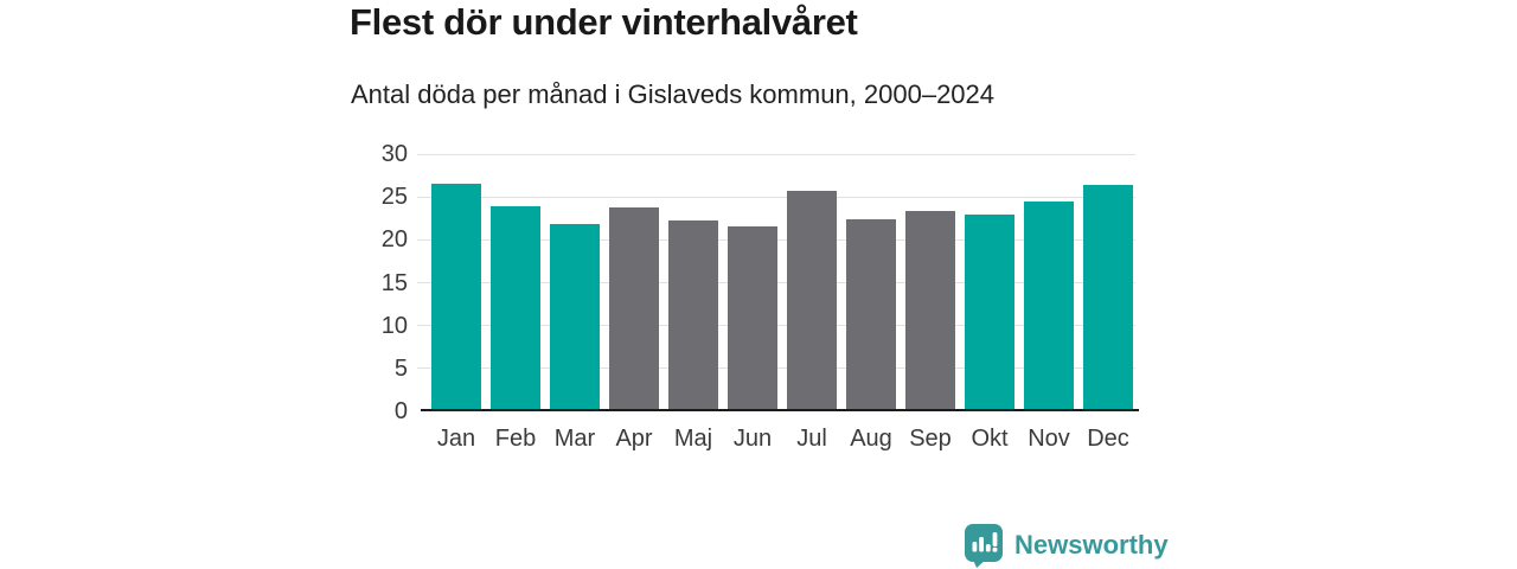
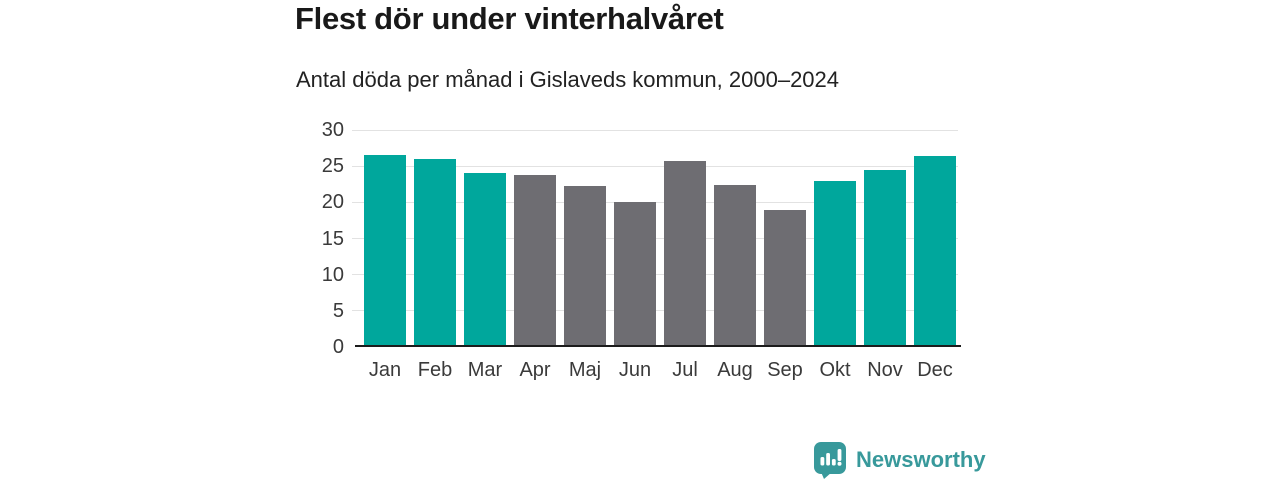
Feb: 24 -> 26
Mar: 22 -> 24
Jun: 22 -> 20
Sep: 23 -> 19
